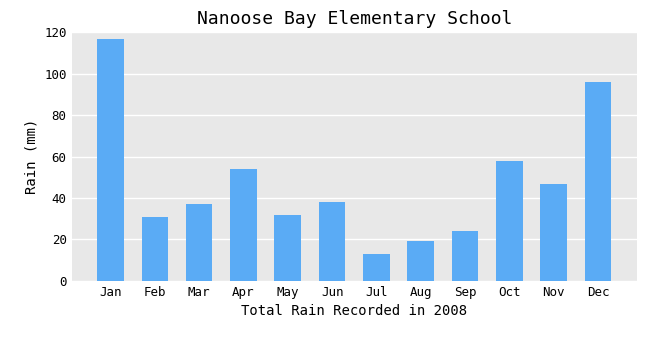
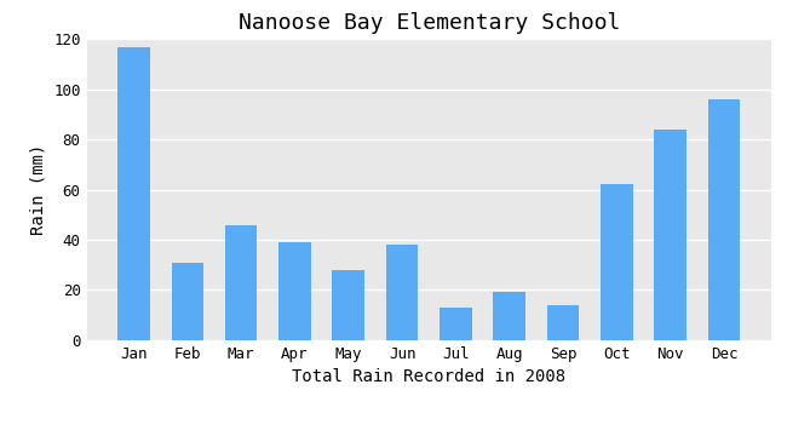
Mar: 37 -> 46
Apr: 54 -> 39
May: 32 -> 28
Sep: 24 -> 14
Oct: 58 -> 62
Nov: 47 -> 84
